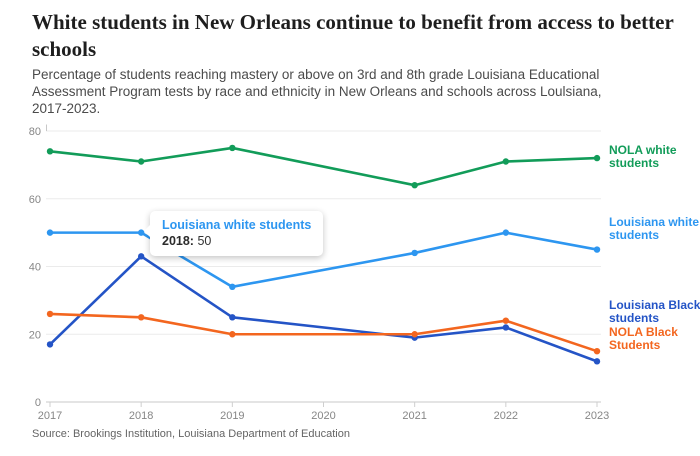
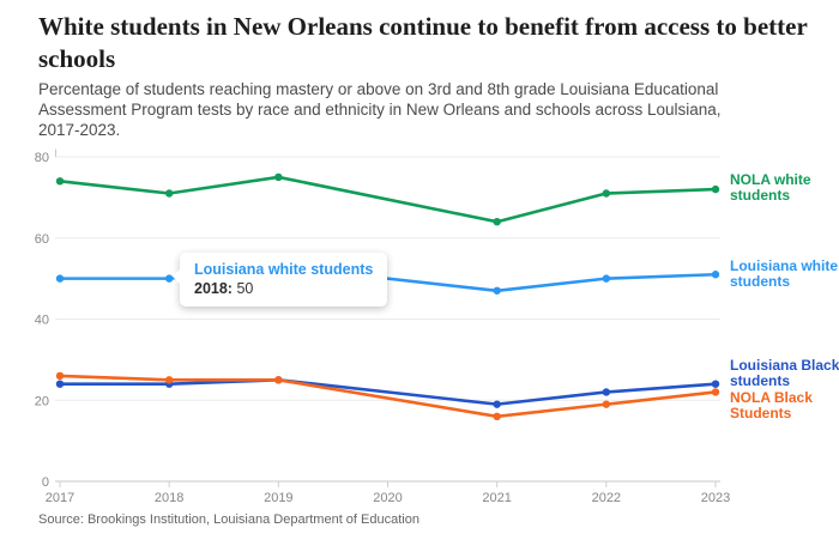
Louisiana Black students/2017: 17 -> 24
Louisiana Black students/2018: 43 -> 24
Louisiana white students/2019: 34 -> 53
NOLA Black Students/2019: 20 -> 25
Louisiana white students/2021: 44 -> 47
NOLA Black Students/2021: 20 -> 16
NOLA Black Students/2022: 24 -> 19
Louisiana white students/2023: 45 -> 51
Louisiana Black students/2023: 12 -> 24
NOLA Black Students/2023: 15 -> 22
